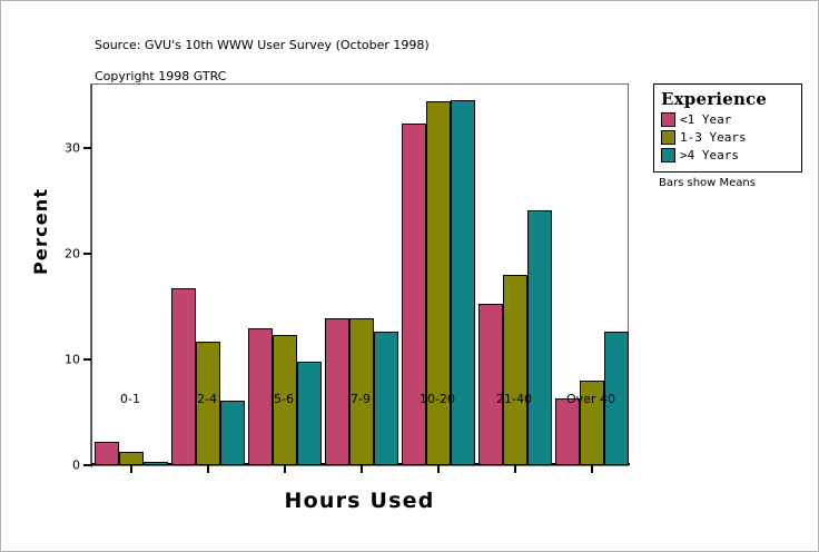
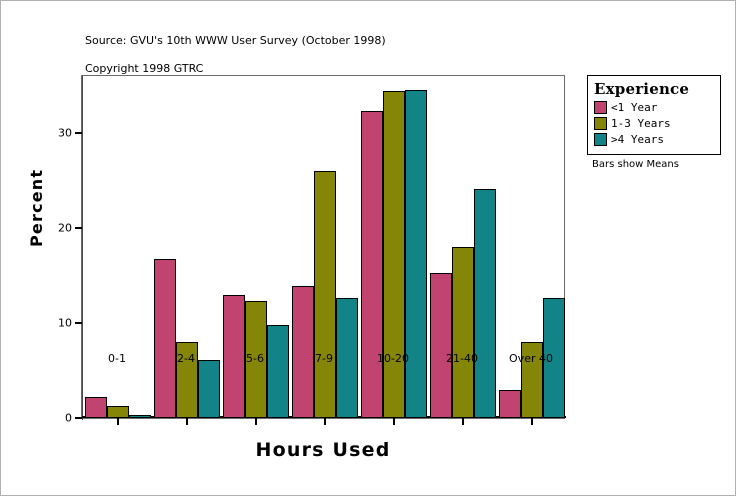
1-3 Years/2-4: 12 -> 8
1-3 Years/7-9: 14 -> 26
<1 Year/Over 40: 6 -> 3
